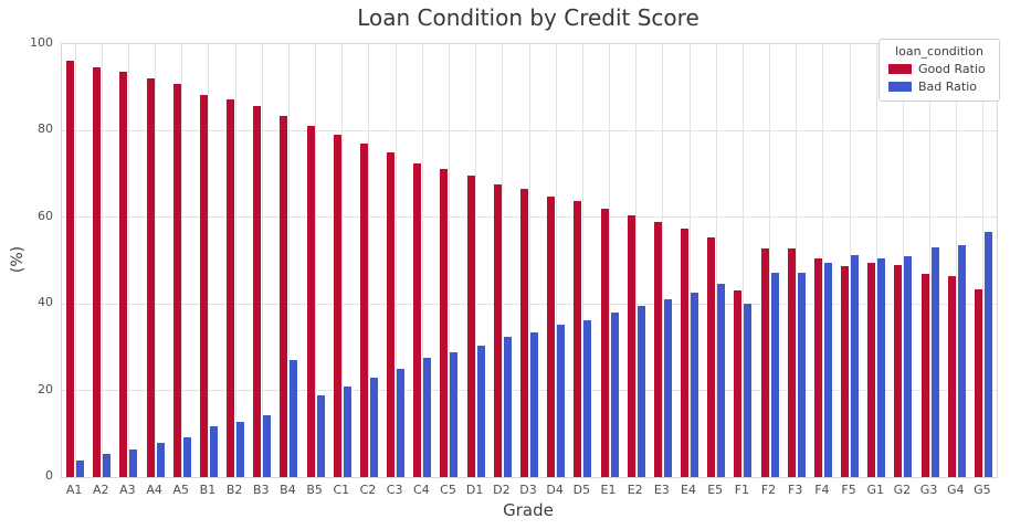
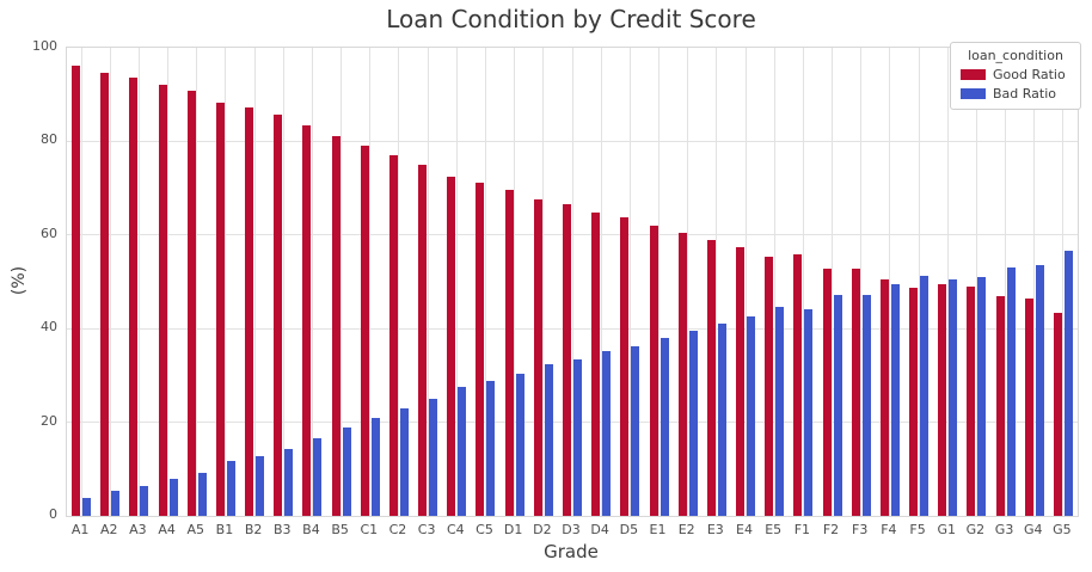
Bad Ratio/B4: 27 -> 17
Good Ratio/F1: 43 -> 56
Bad Ratio/F1: 40 -> 44
